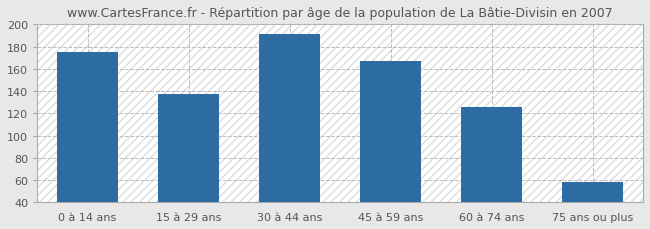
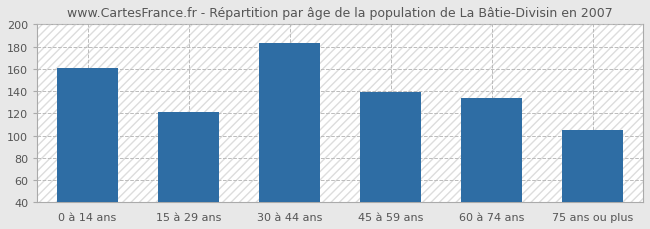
0 à 14 ans: 175 -> 161
15 à 29 ans: 137 -> 121
30 à 44 ans: 191 -> 183
45 à 59 ans: 167 -> 139
60 à 74 ans: 126 -> 134
75 ans ou plus: 58 -> 105
